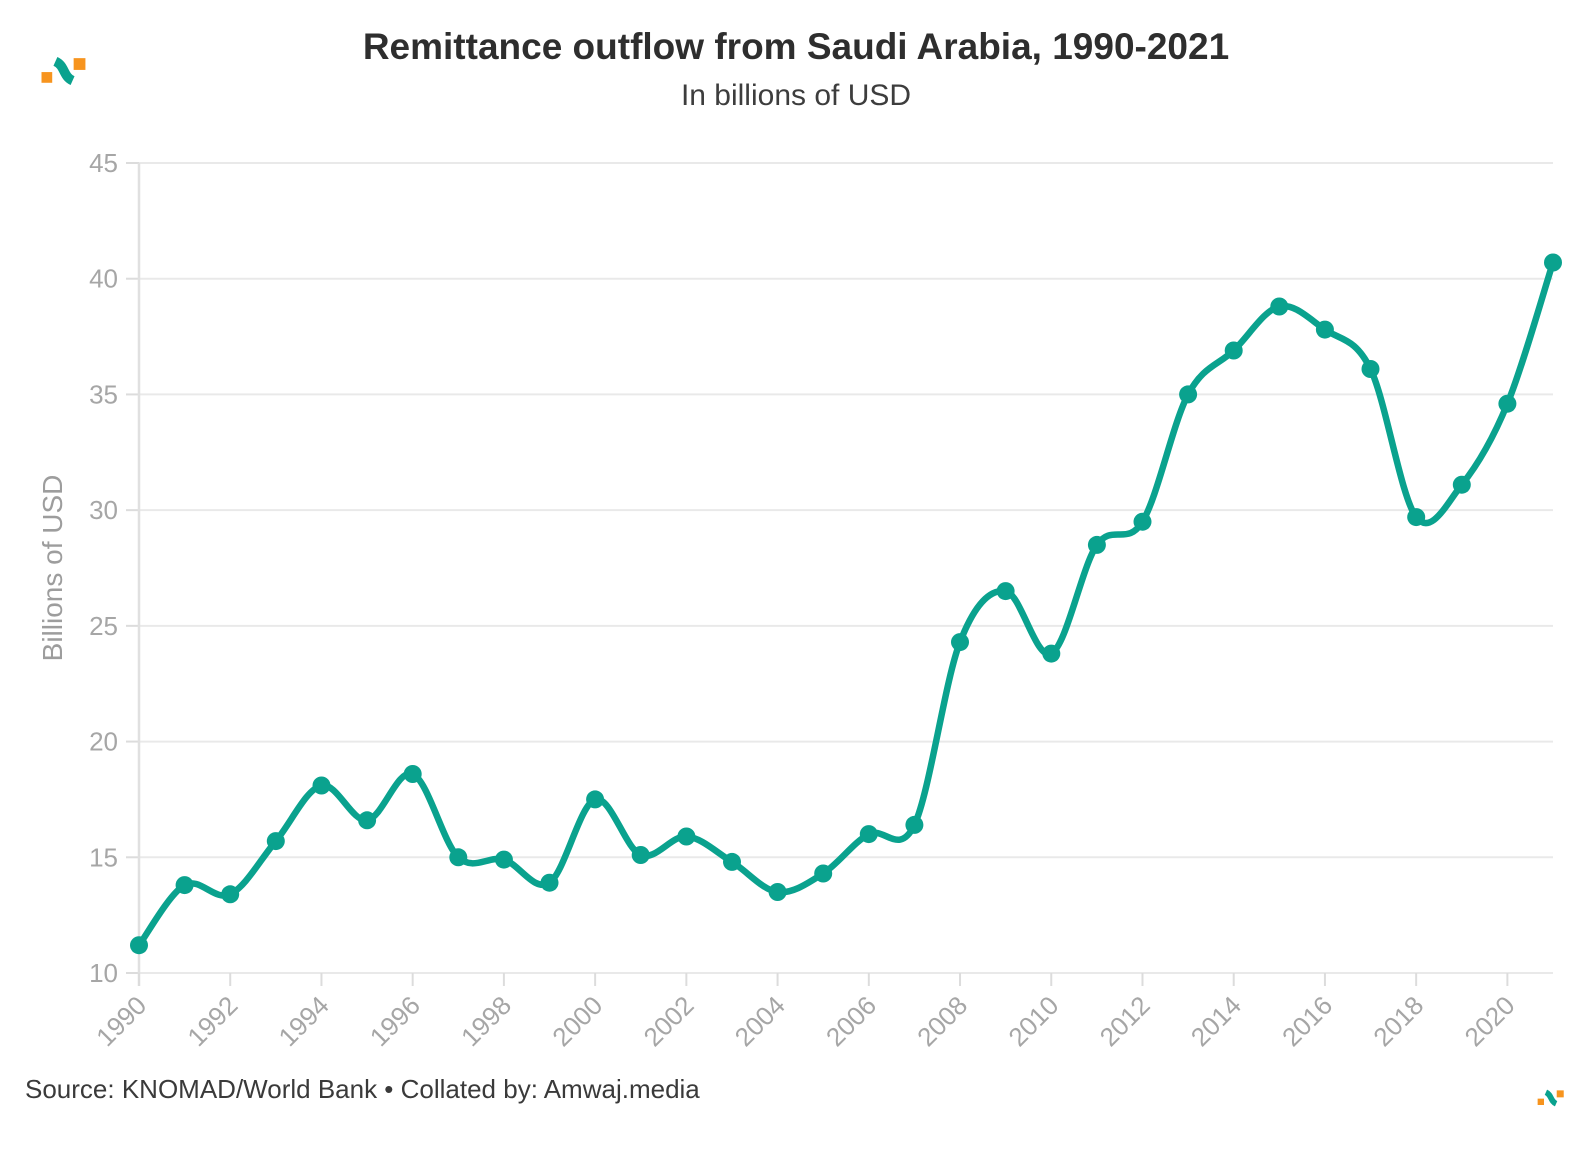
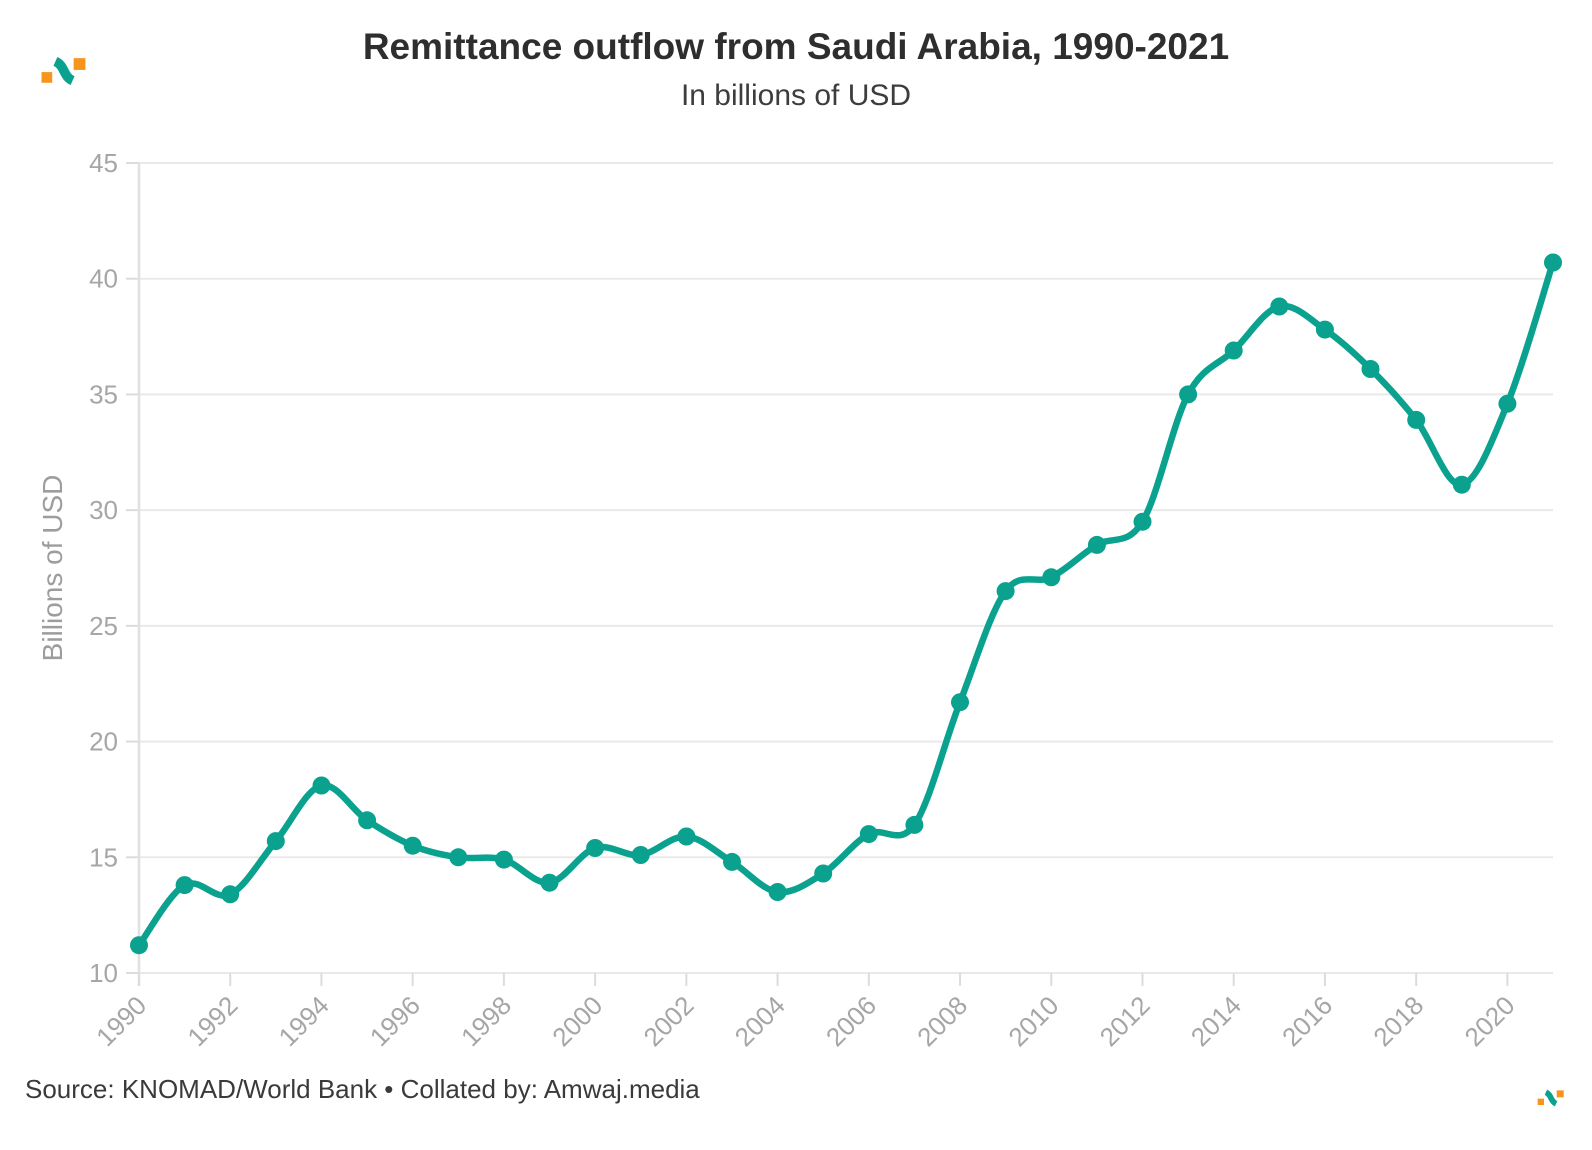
1996: 18.6 -> 15.5
2000: 17.5 -> 15.4
2008: 24.3 -> 21.7
2010: 23.8 -> 27.1
2018: 29.7 -> 33.9
